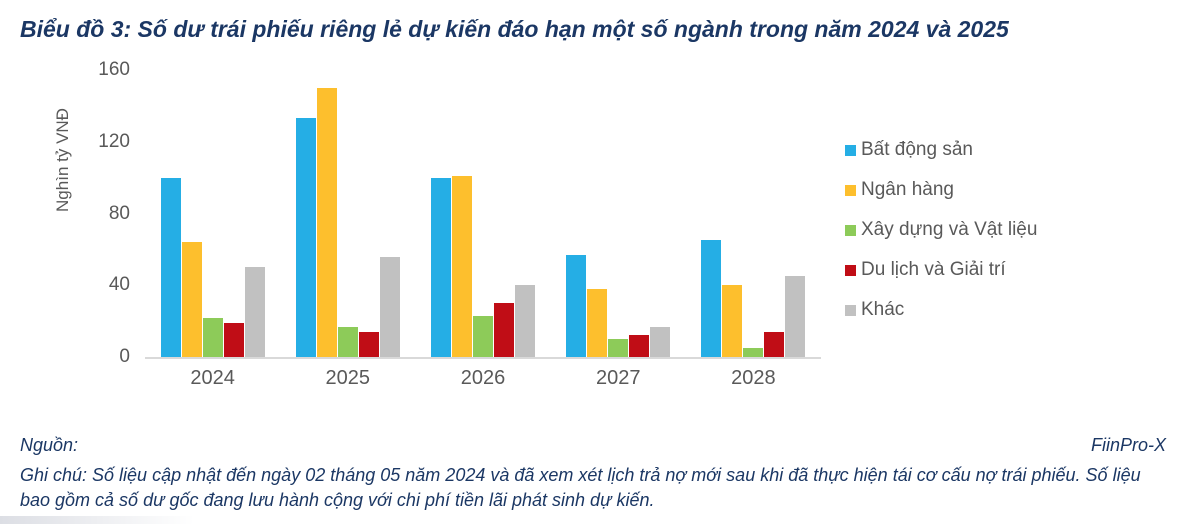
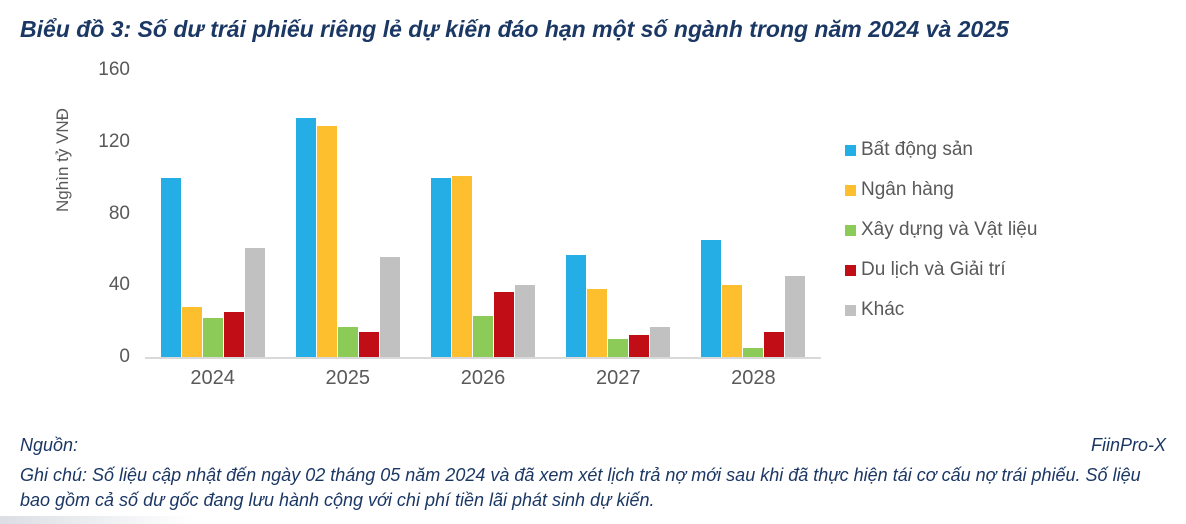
Ngân hàng/2024: 64 -> 28
Du lịch và Giải trí/2024: 19 -> 25
Khác/2024: 50 -> 61
Ngân hàng/2025: 150 -> 129
Du lịch và Giải trí/2026: 30 -> 36
